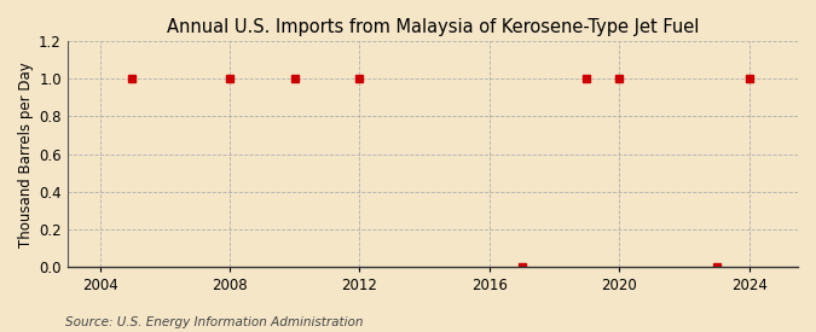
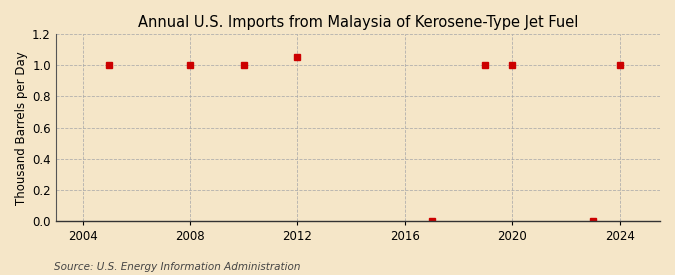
2012: 1.00 -> 1.05
